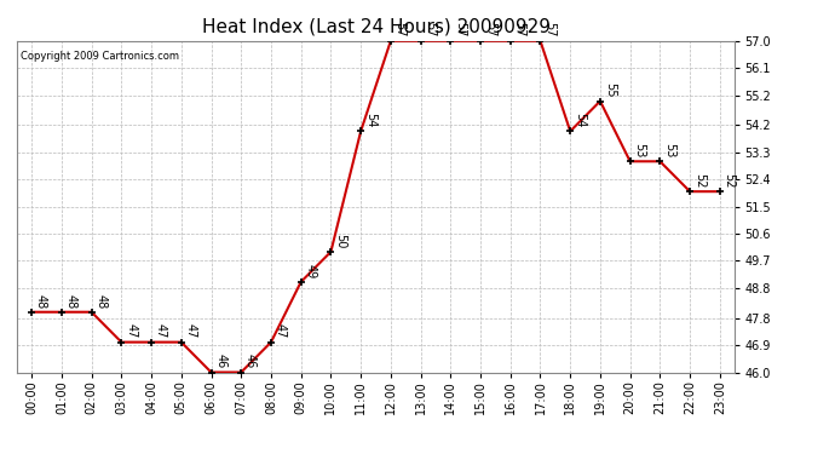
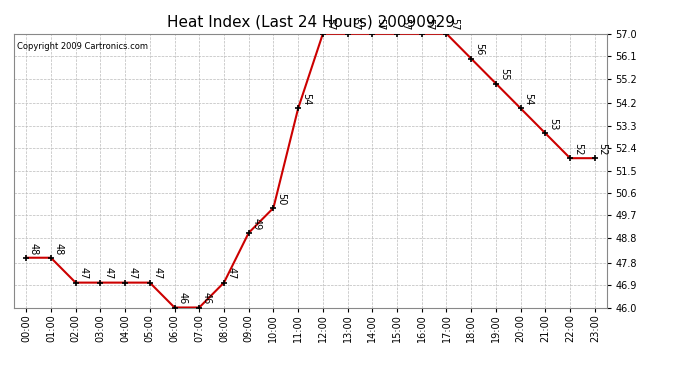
02:00: 48 -> 47
18:00: 54 -> 56
20:00: 53 -> 54
